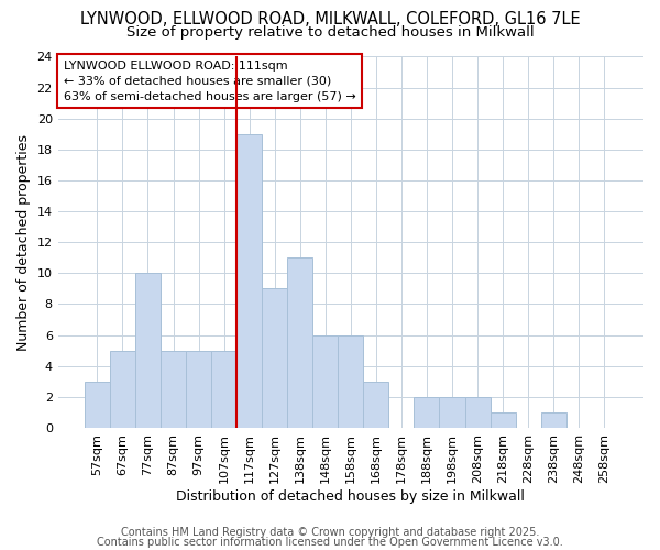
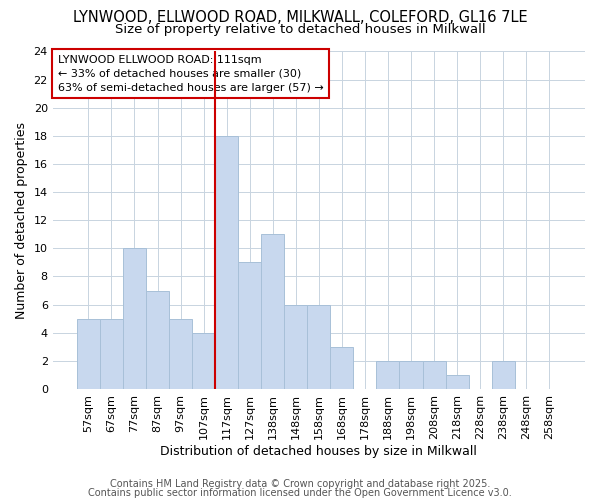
57sqm: 3 -> 5
87sqm: 5 -> 7
107sqm: 5 -> 4
117sqm: 19 -> 18
238sqm: 1 -> 2
